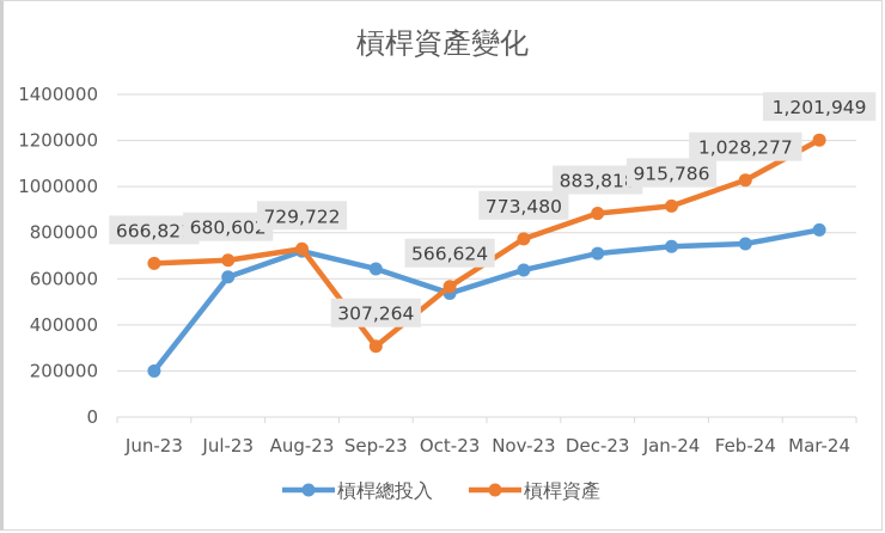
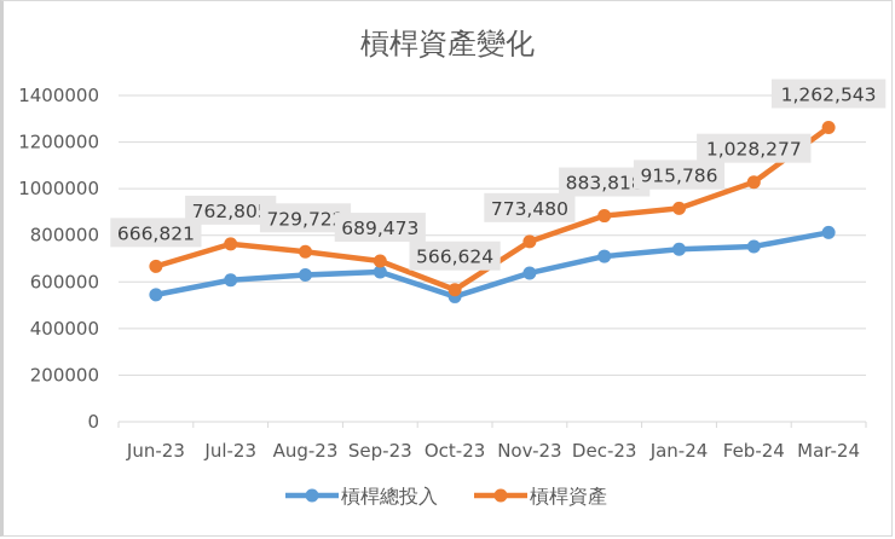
槓桿總投入/Jun-23: 200000 -> 540000
槓桿資產/Jul-23: 680,602 -> 762,805
槓桿總投入/Aug-23: 720000 -> 630000
槓桿資產/Sep-23: 307,264 -> 689,473
槓桿資產/Mar-24: 1,201,949 -> 1,262,543
